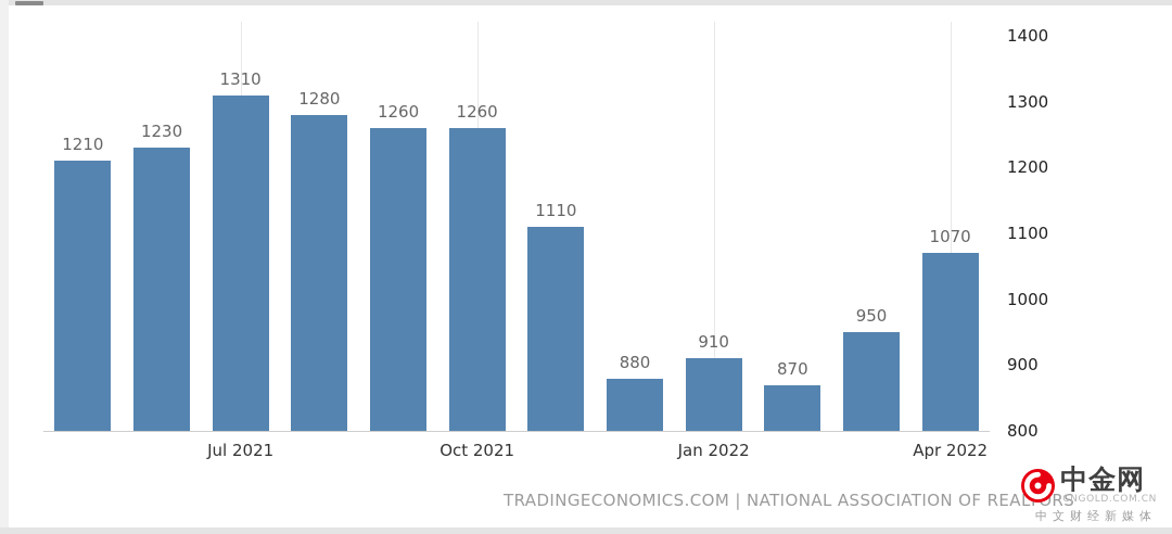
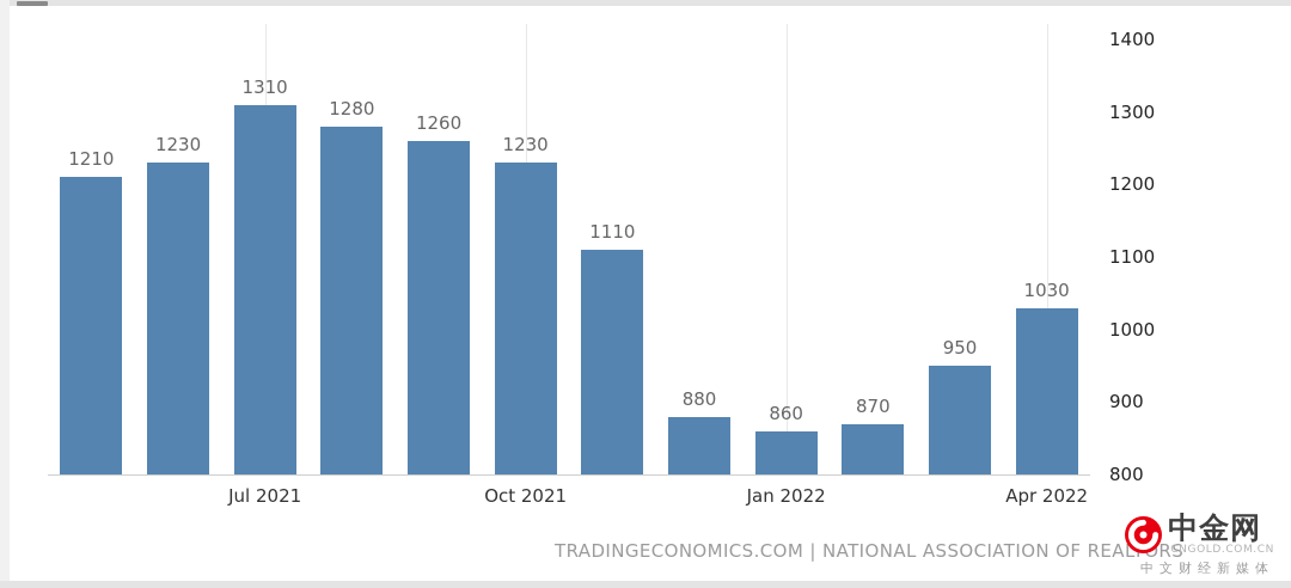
Oct 2021: 1260 -> 1230
Jan 2022: 910 -> 860
Apr 2022: 1070 -> 1030
